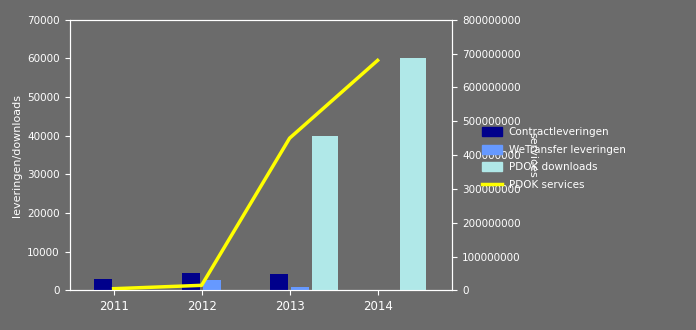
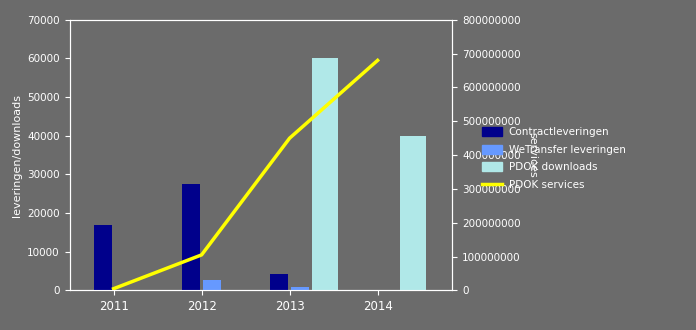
Contractleveringen/2011: 3000 -> 17000
Contractleveringen/2012: 4500 -> 27500
PDOK services/2012: 15000000 -> 105000000
PDOK downloads/2013: 40000 -> 60000
PDOK downloads/2014: 60000 -> 40000
